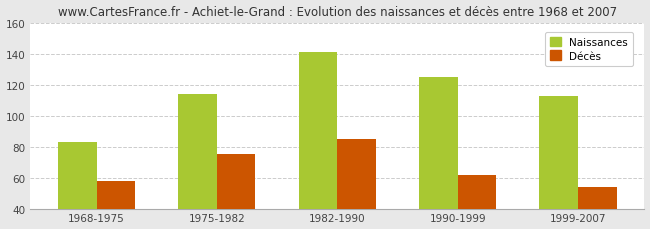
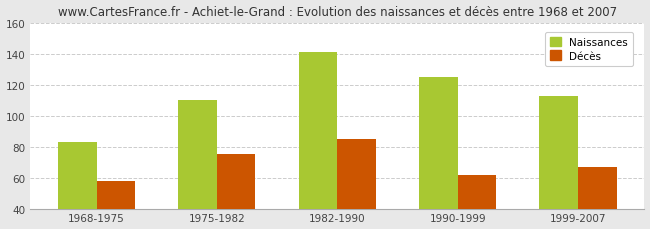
Naissances/1975-1982: 114 -> 110
Décès/1999-2007: 54 -> 67
